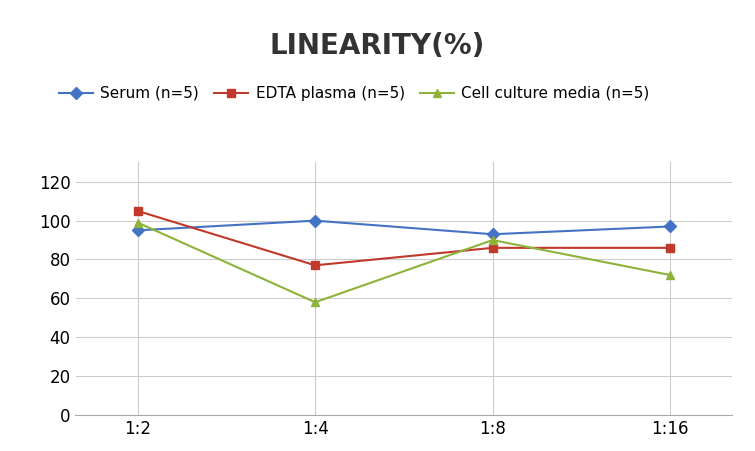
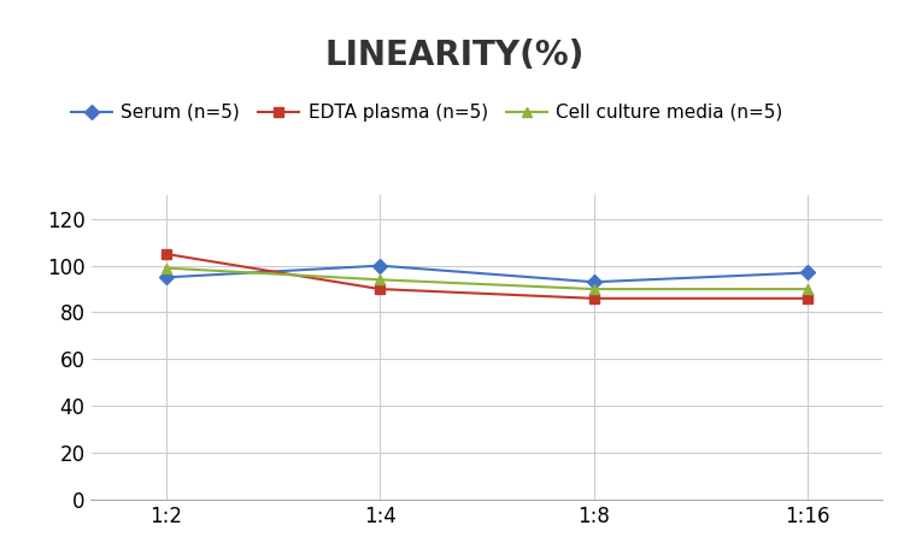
EDTA plasma (n=5)/1:4: 77 -> 90
Cell culture media (n=5)/1:4: 58 -> 94
Cell culture media (n=5)/1:16: 72 -> 90
